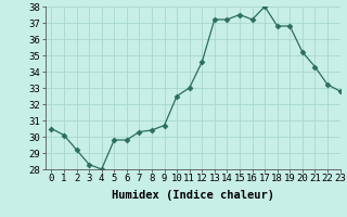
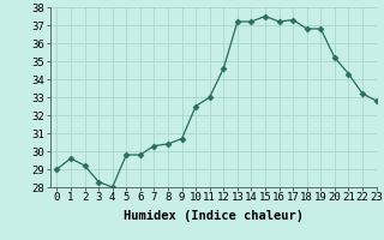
0: 30.5 -> 29.0
1: 30.1 -> 29.6
17: 38.0 -> 37.3
